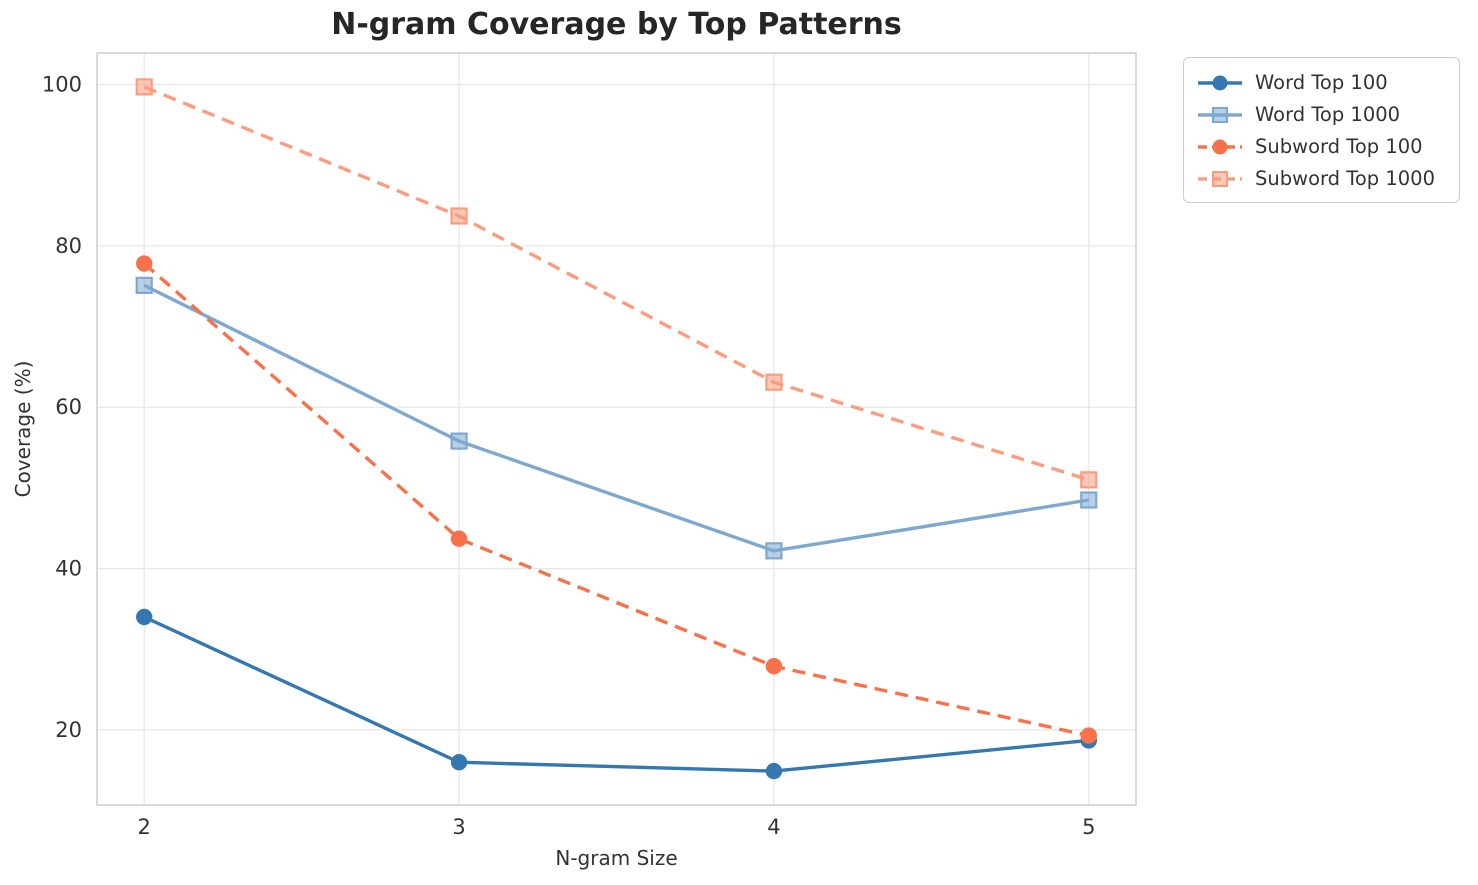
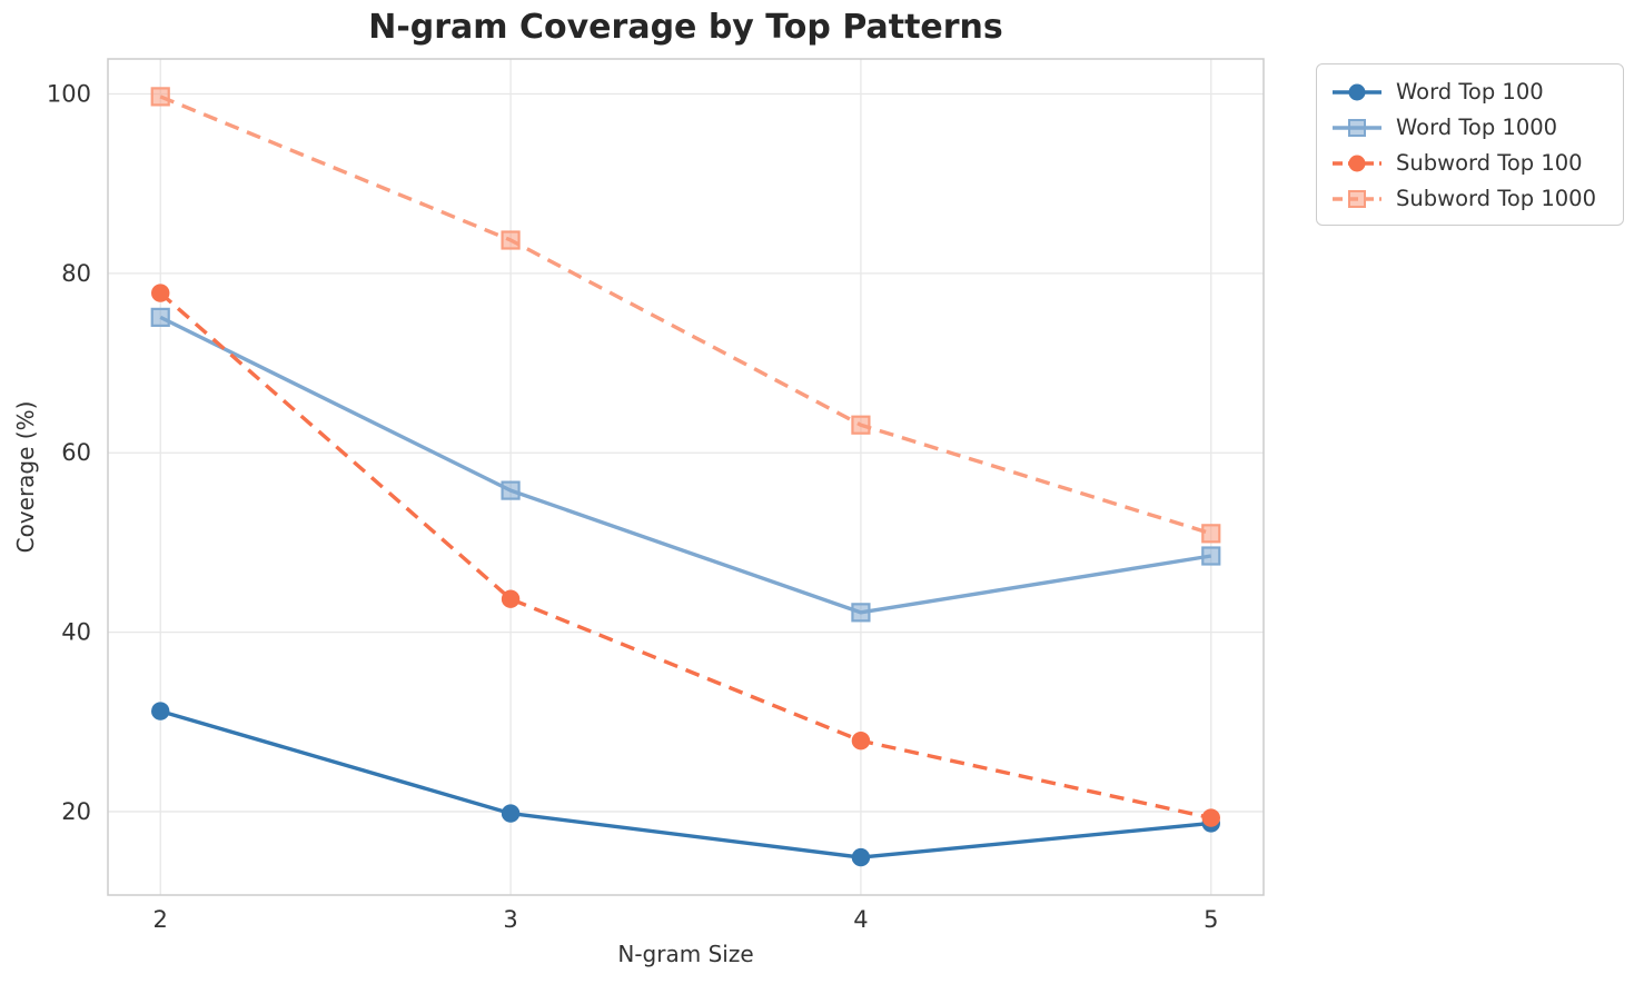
Word Top 100/2: 34 -> 31
Word Top 100/3: 16 -> 20
